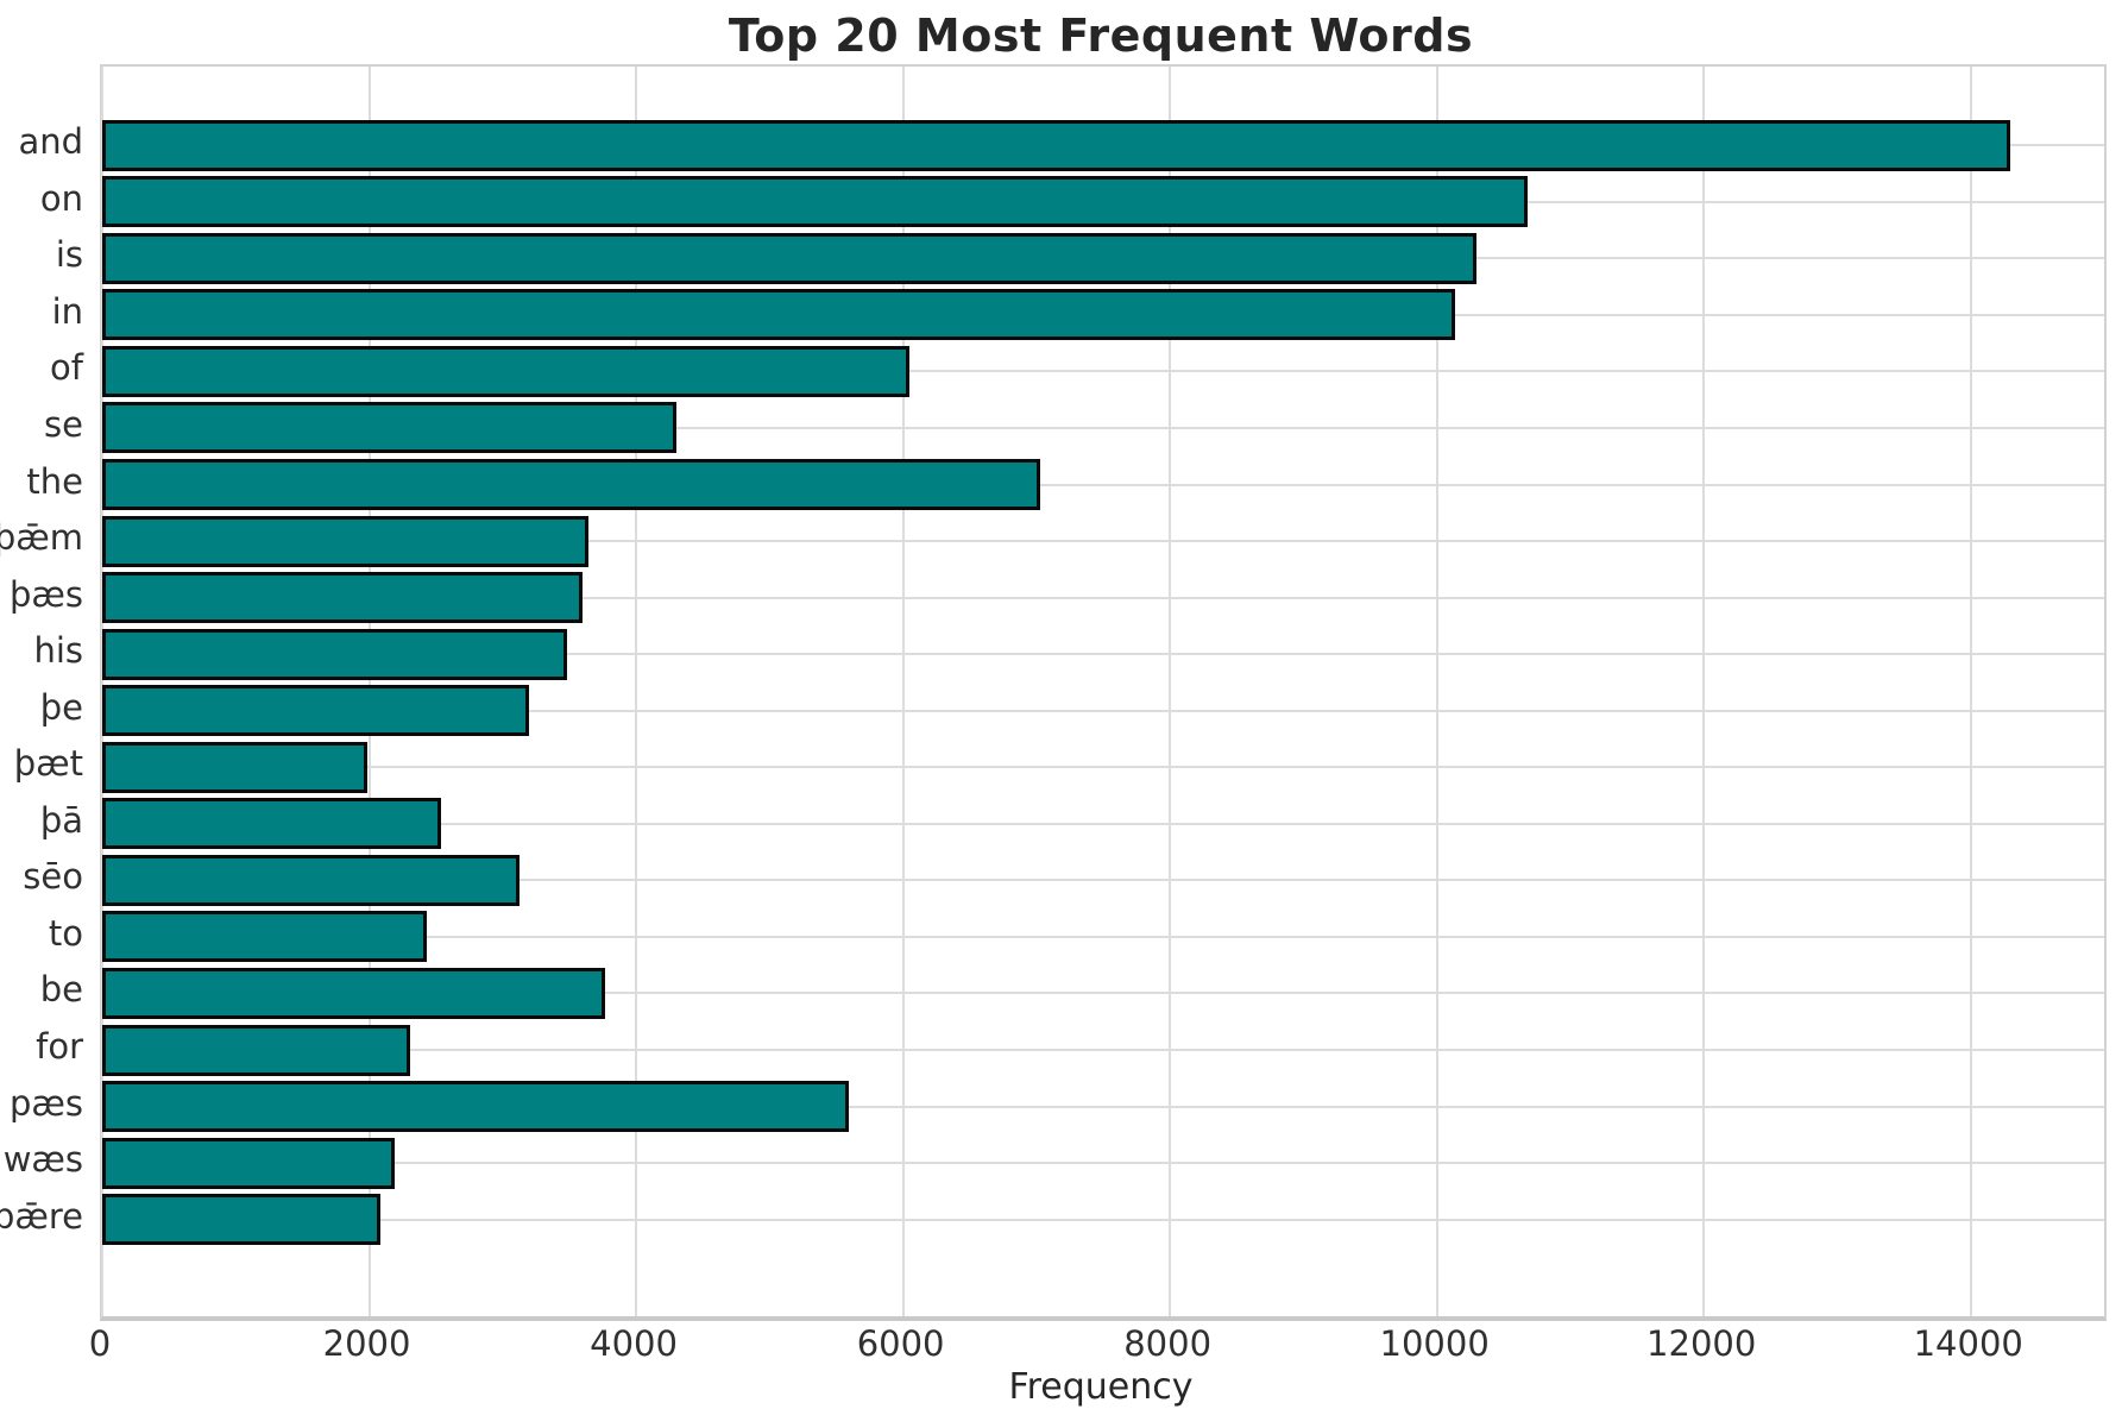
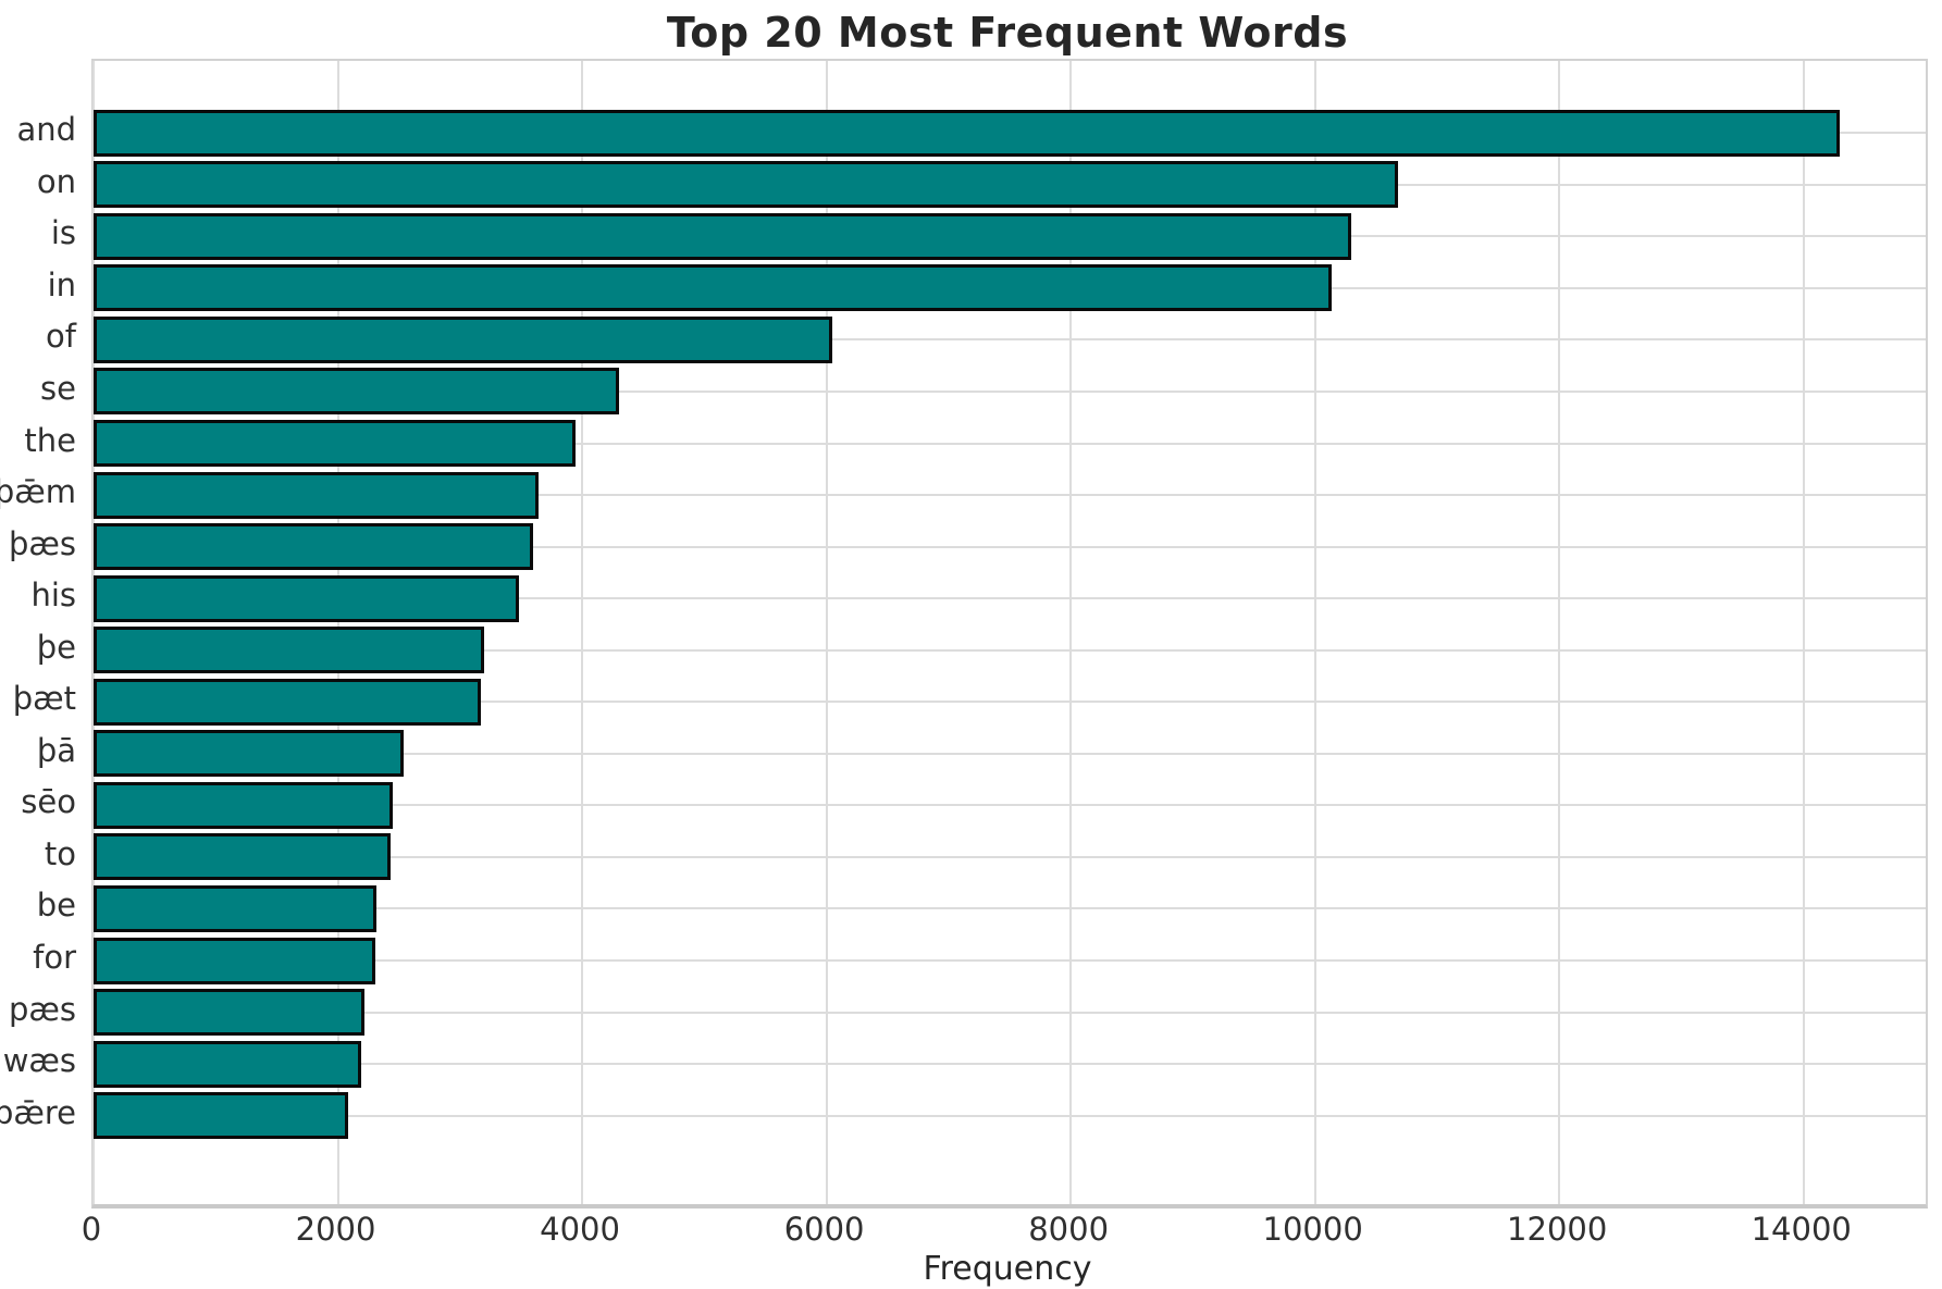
the: 7030 -> 3950
þæt: 1990 -> 3170
sēo: 3130 -> 2450
be: 3770 -> 2320
pæs: 5590 -> 2220
